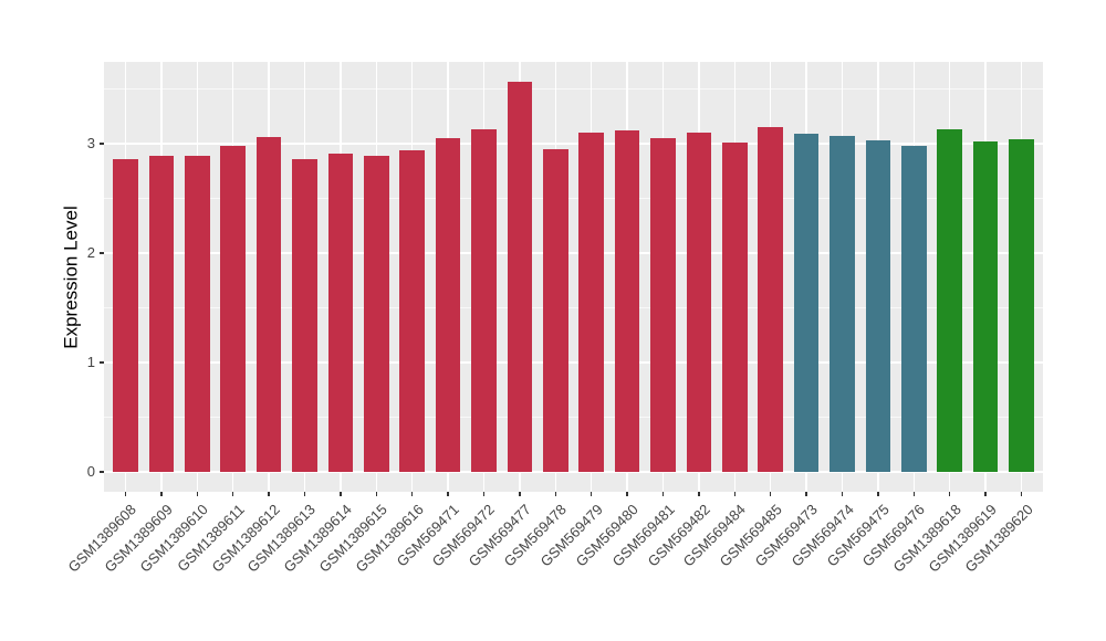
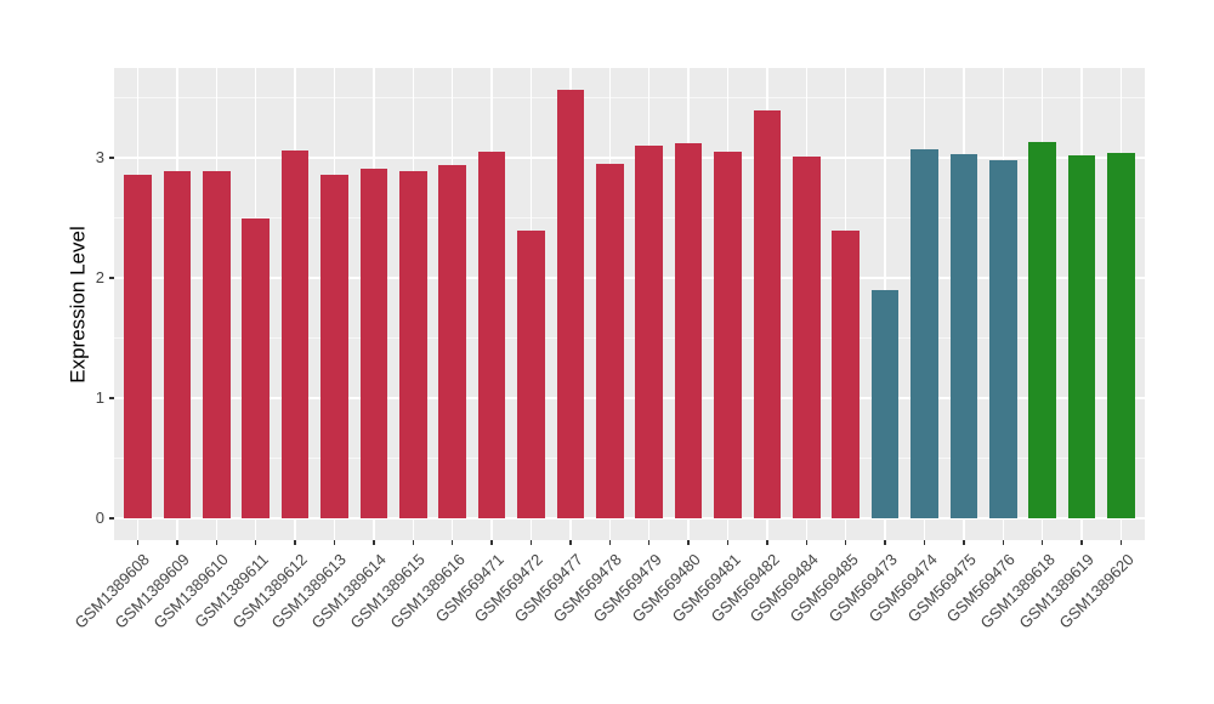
GSM1389611: 3.0 -> 2.5
GSM569472: 3.1 -> 2.4
GSM569482: 3.1 -> 3.4
GSM569485: 3.1 -> 2.4
GSM569473: 3.1 -> 1.9
